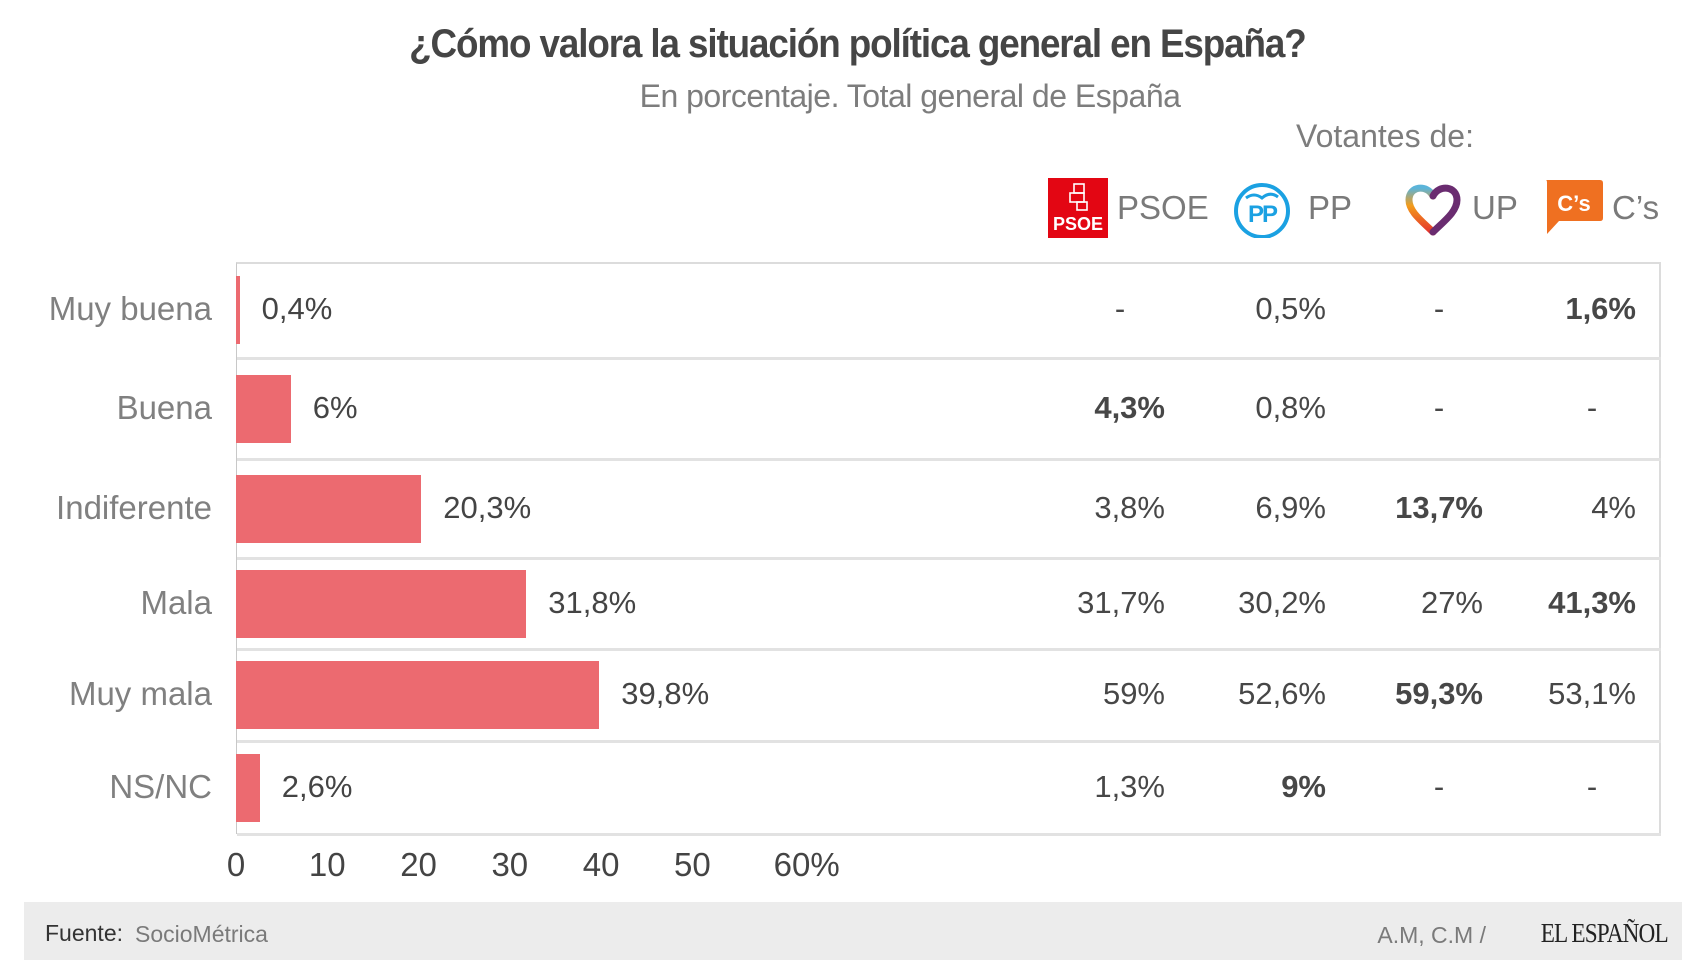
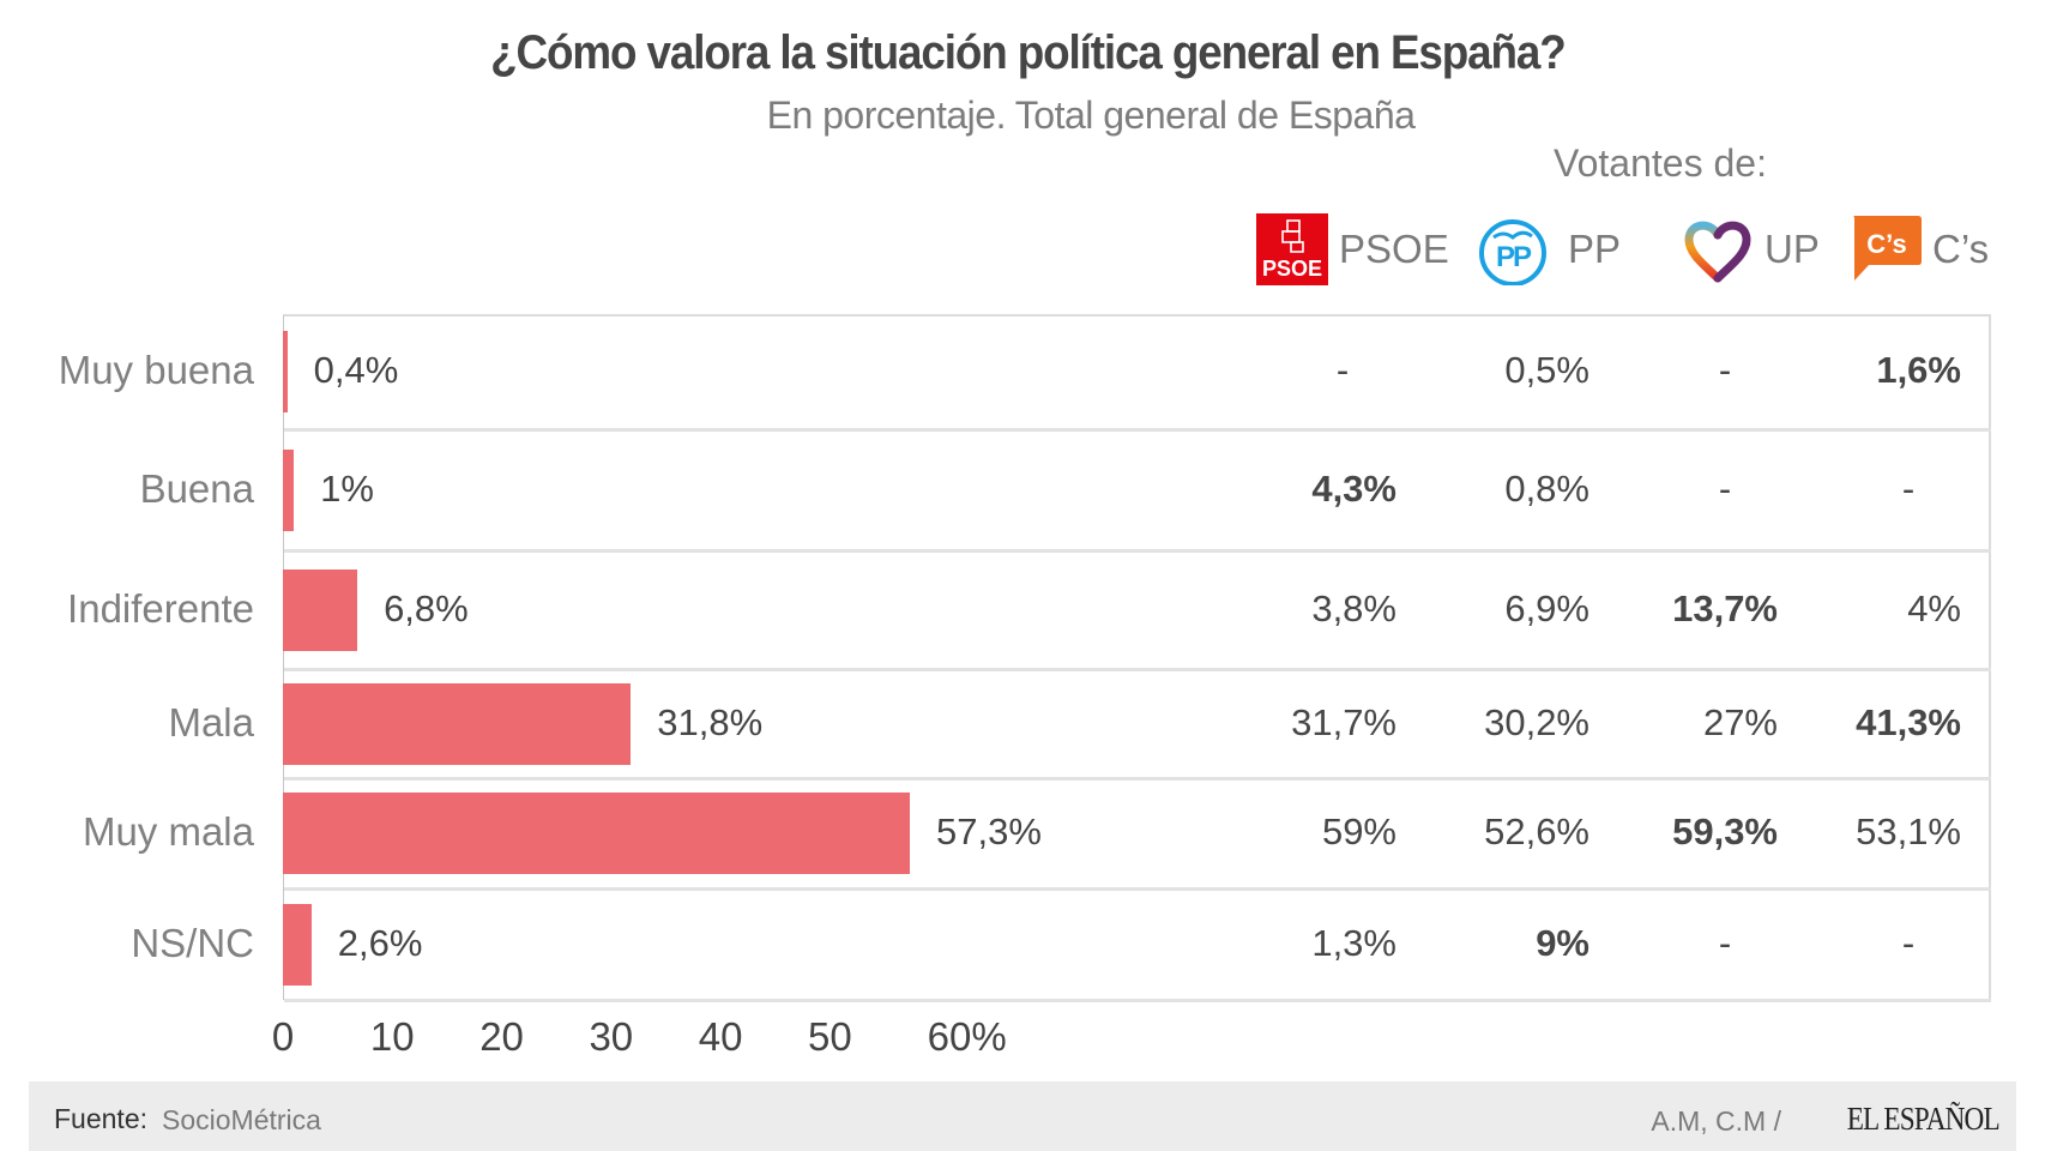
Buena: 6% -> 1%
Indiferente: 20,3% -> 6,8%
Muy mala: 39,8% -> 57,3%
